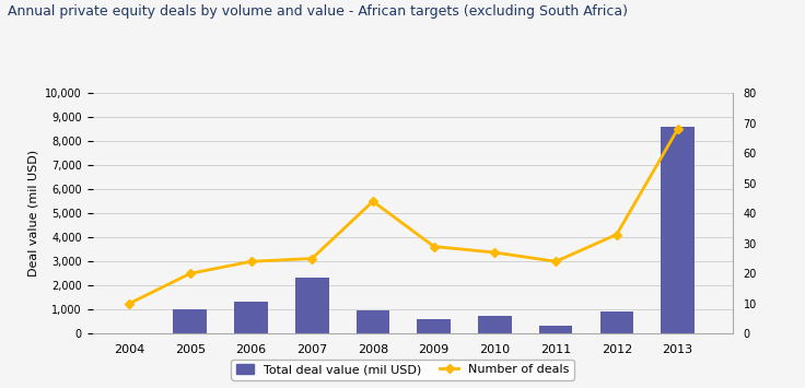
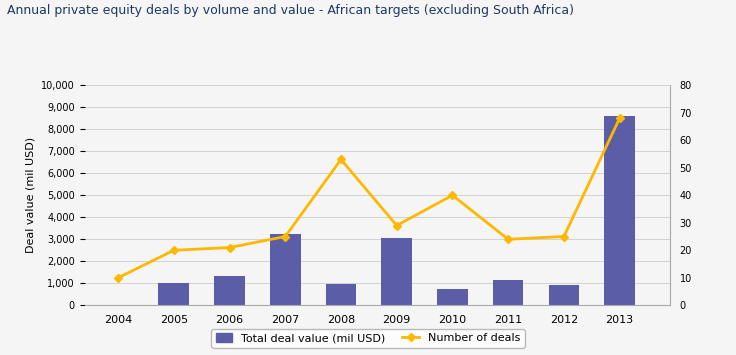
Number of deals/2006: 24 -> 21
Total deal value (mil USD)/2007: 2,350 -> 3,250
Number of deals/2008: 44 -> 53
Total deal value (mil USD)/2009: 600 -> 3,050
Number of deals/2010: 27 -> 40
Total deal value (mil USD)/2011: 350 -> 1,150
Number of deals/2012: 33 -> 25
